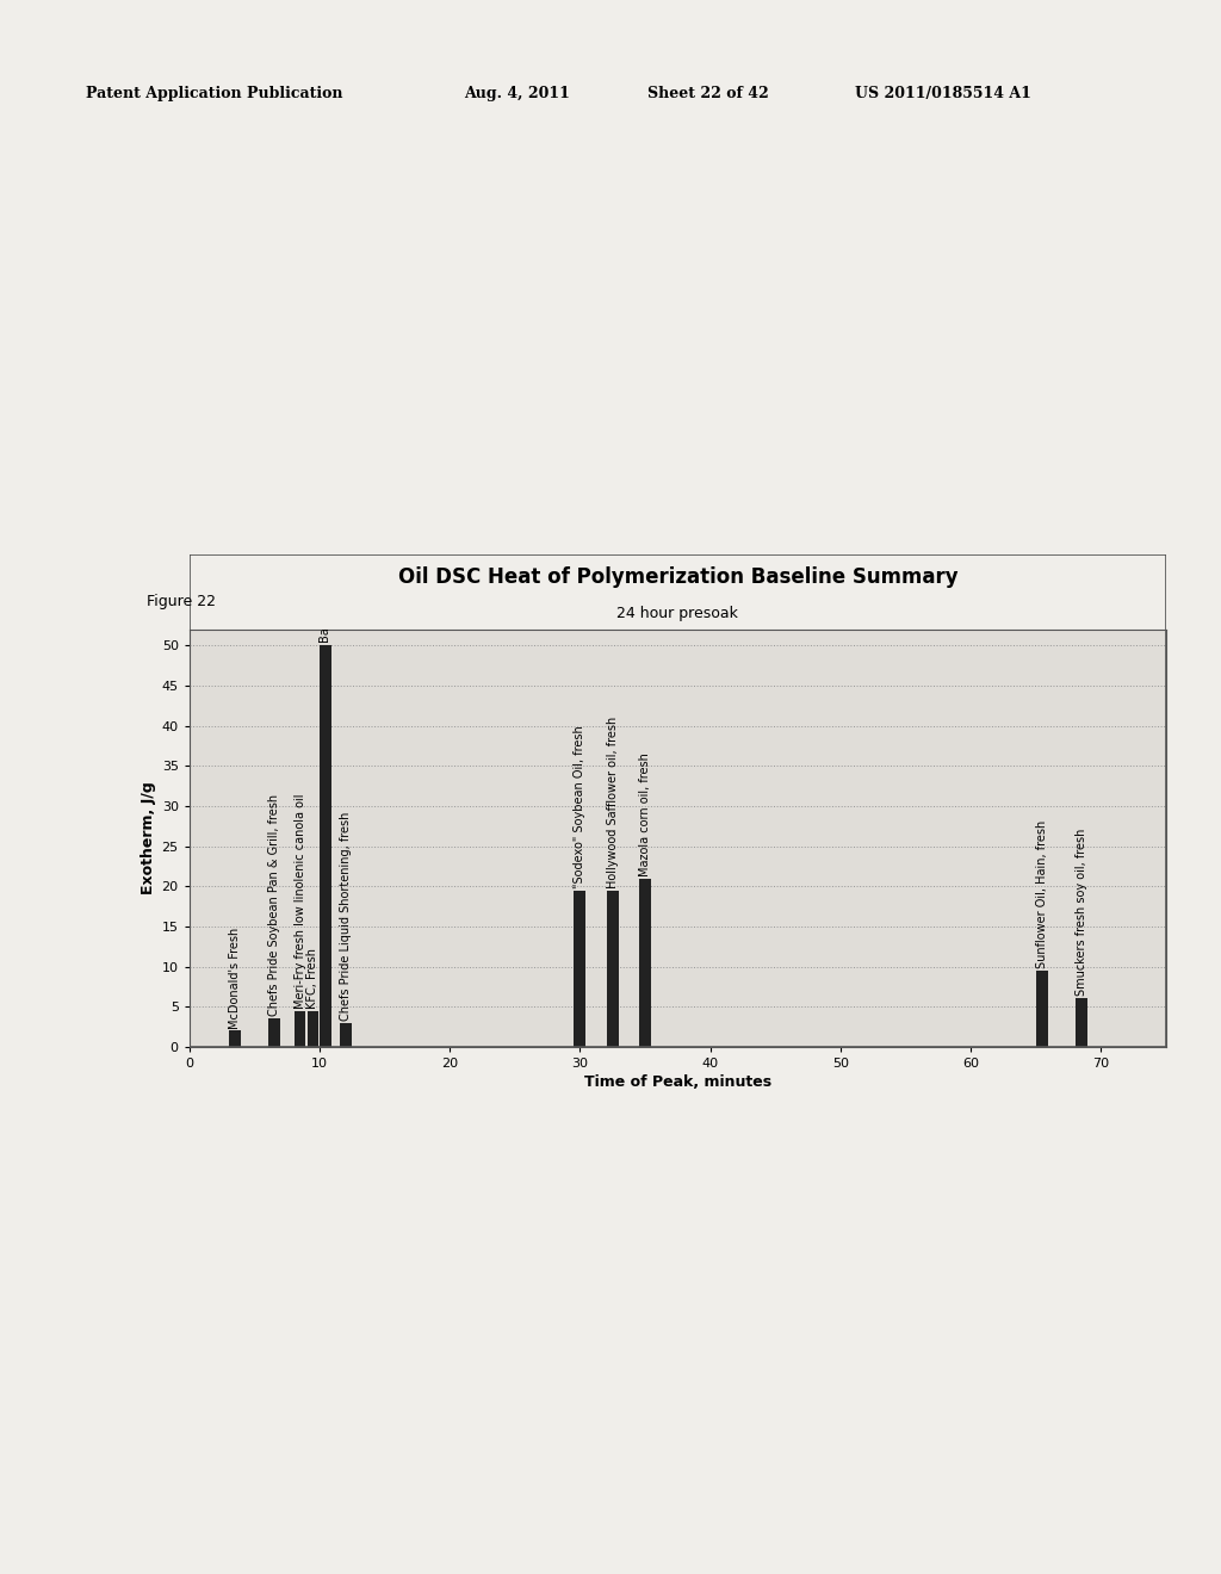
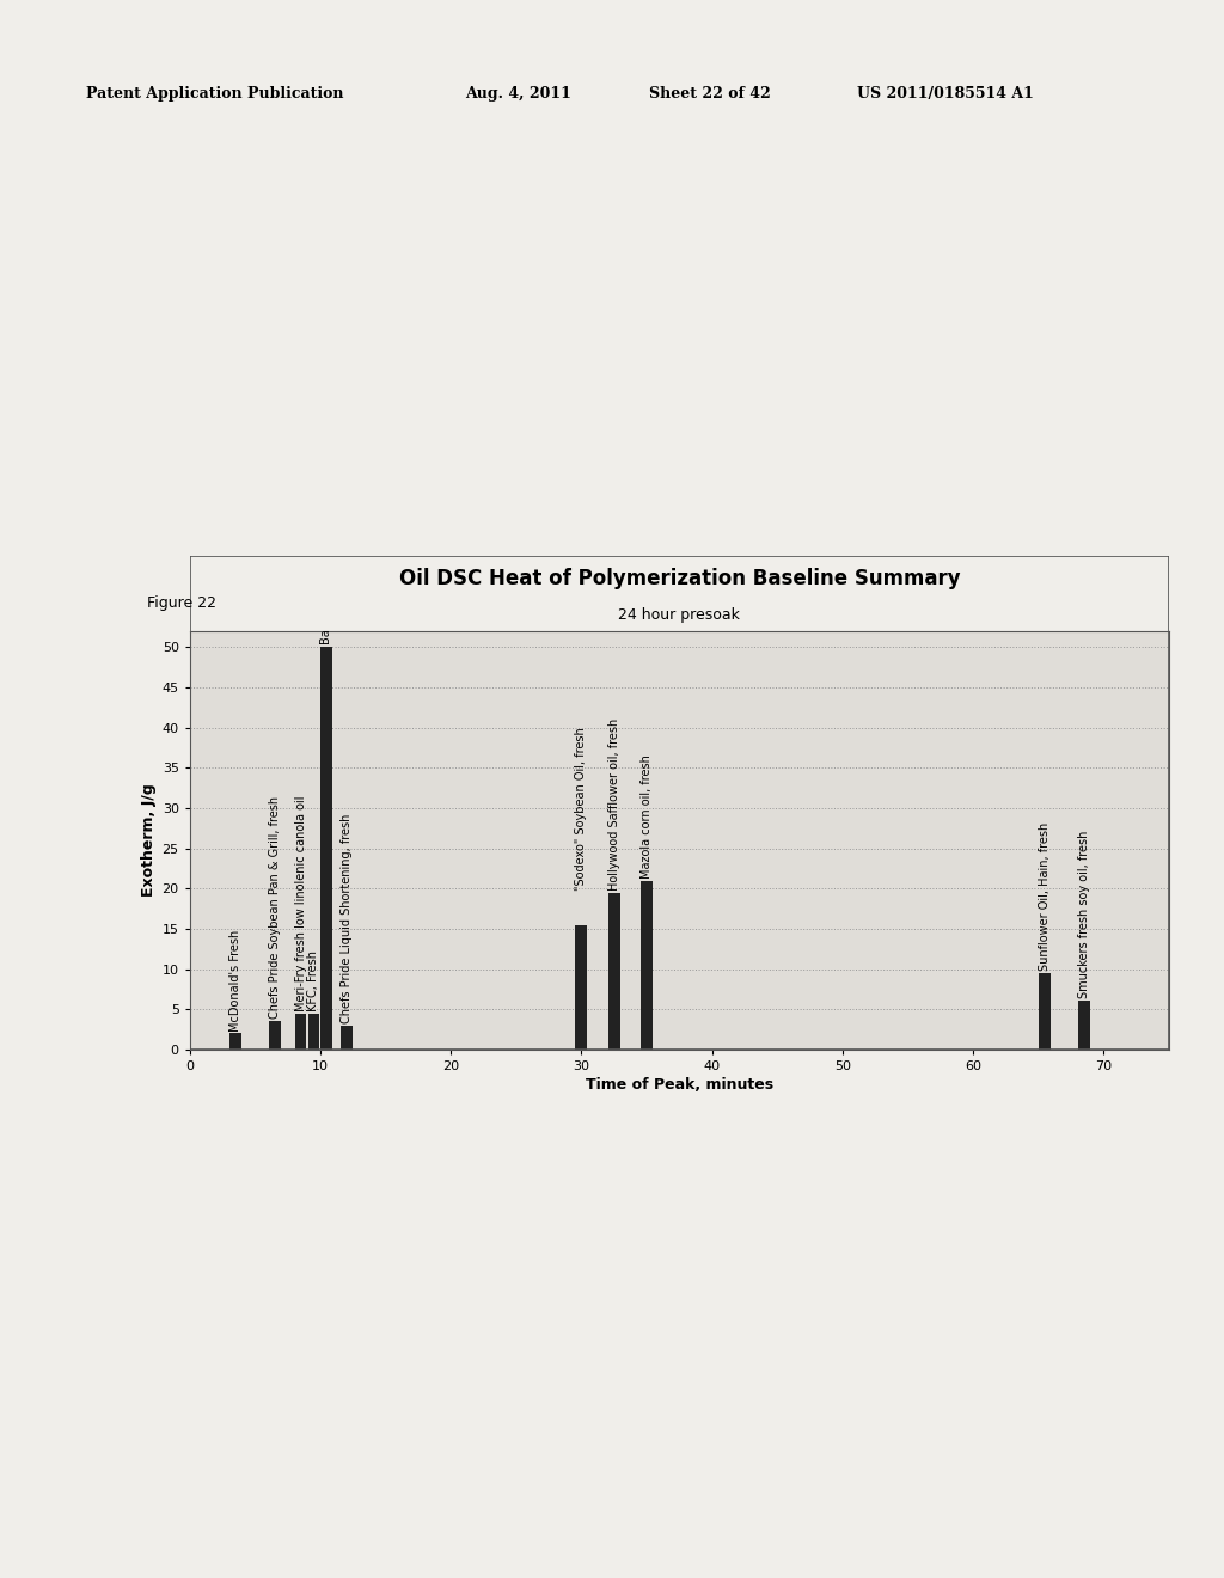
30: 19.5 -> 15.4
